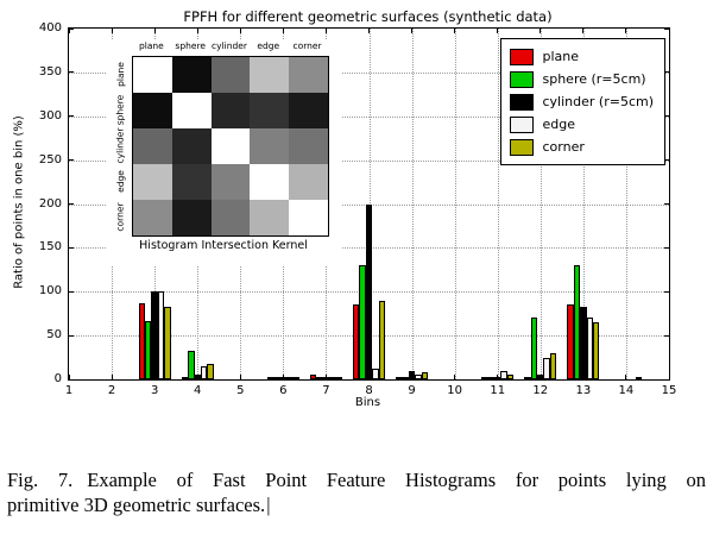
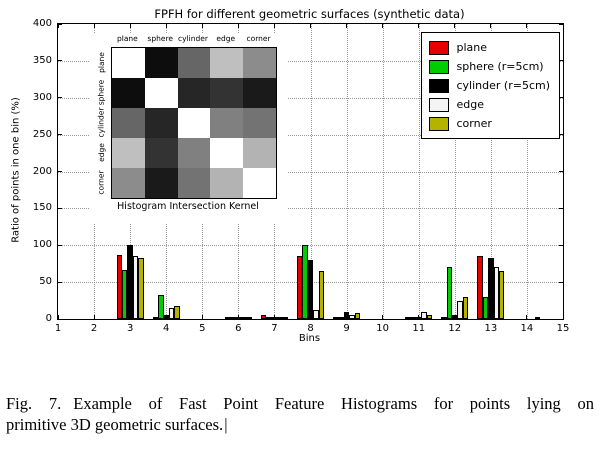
edge/3: 100 -> 80
sphere (r=5cm)/8: 130 -> 100
cylinder (r=5cm)/8: 200 -> 80
corner/8: 90 -> 60
sphere (r=5cm)/13: 130 -> 30
